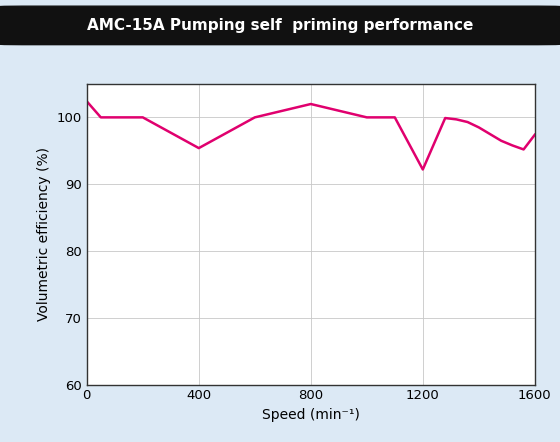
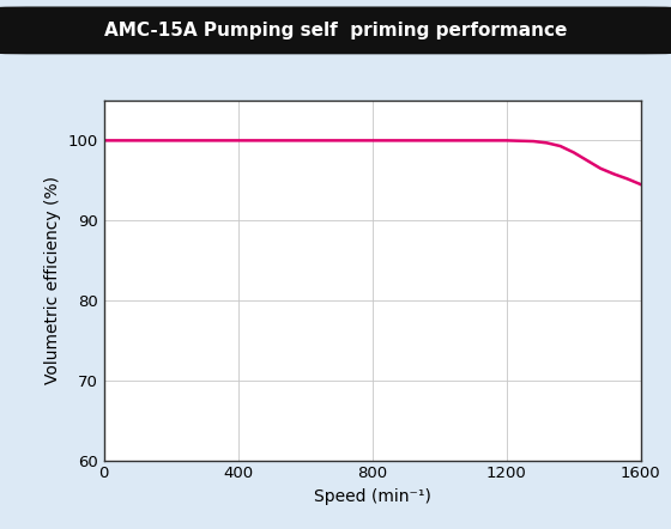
0: 102.4 -> 100.0
400: 95.4 -> 100.0
800: 102.0 -> 100.0
1200: 92.2 -> 100.0
1600: 97.4 -> 94.5
